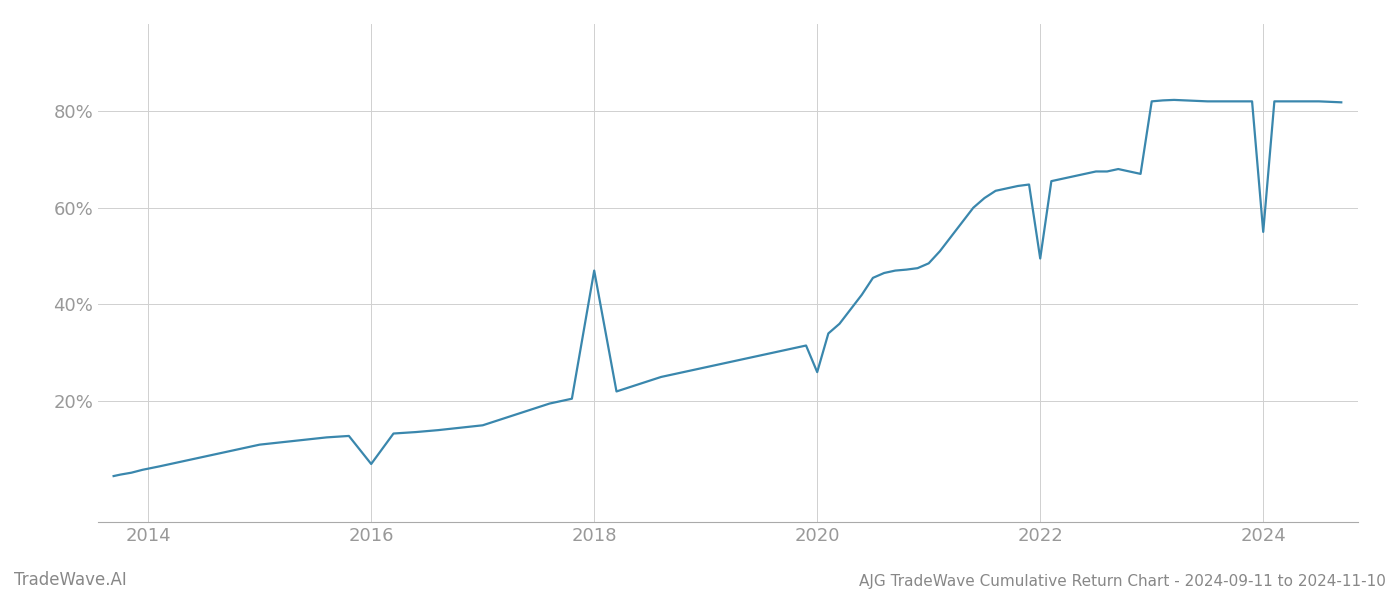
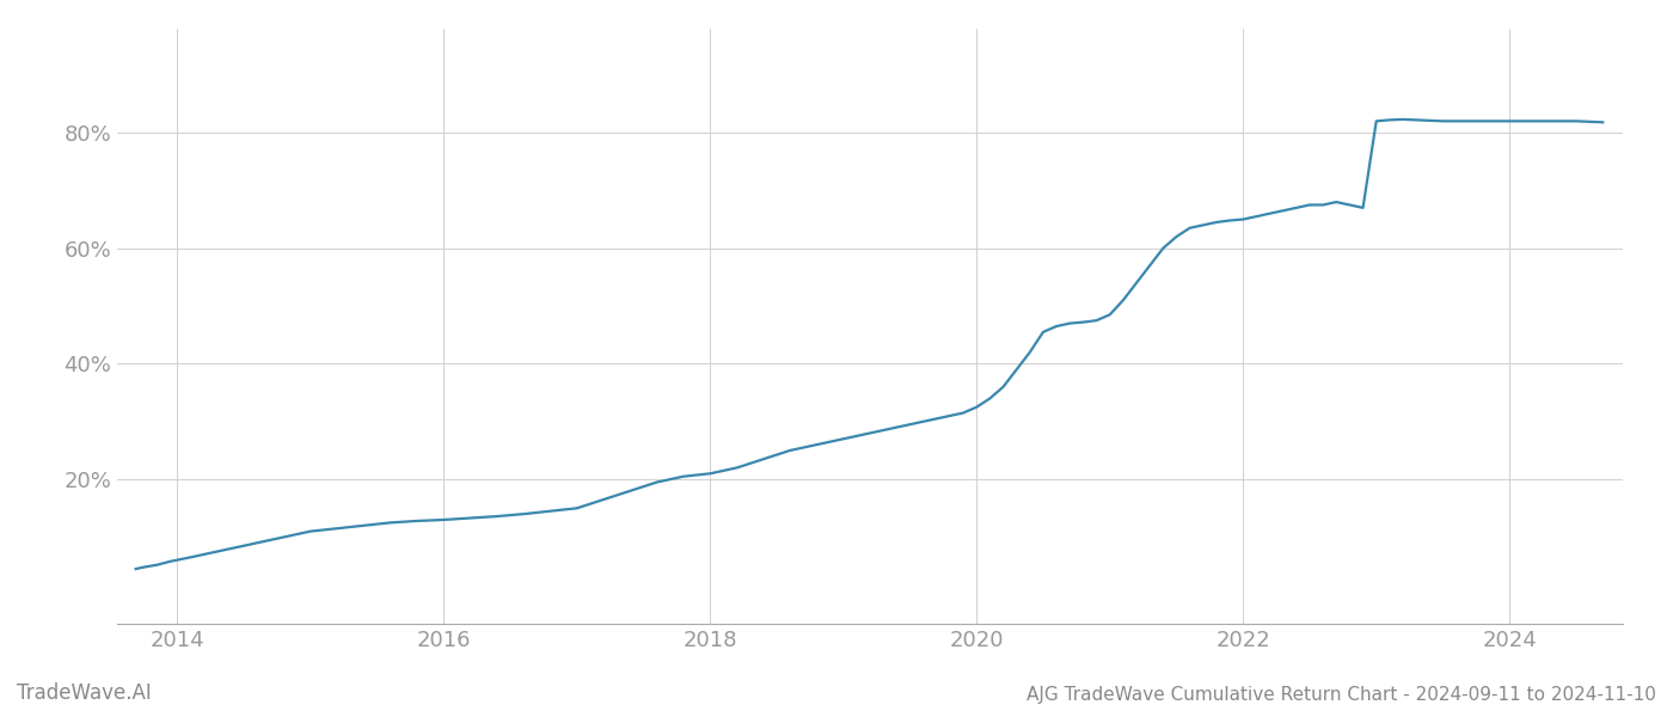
2016: 7.0% -> 13.0%
2018: 47.0% -> 21.0%
2020: 26.0% -> 32.5%
2022: 49.5% -> 65.0%
2024: 55.0% -> 82.0%
